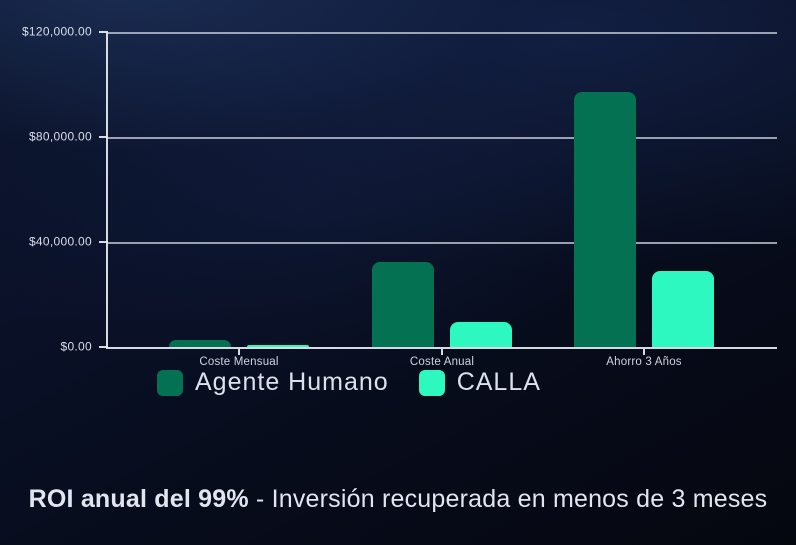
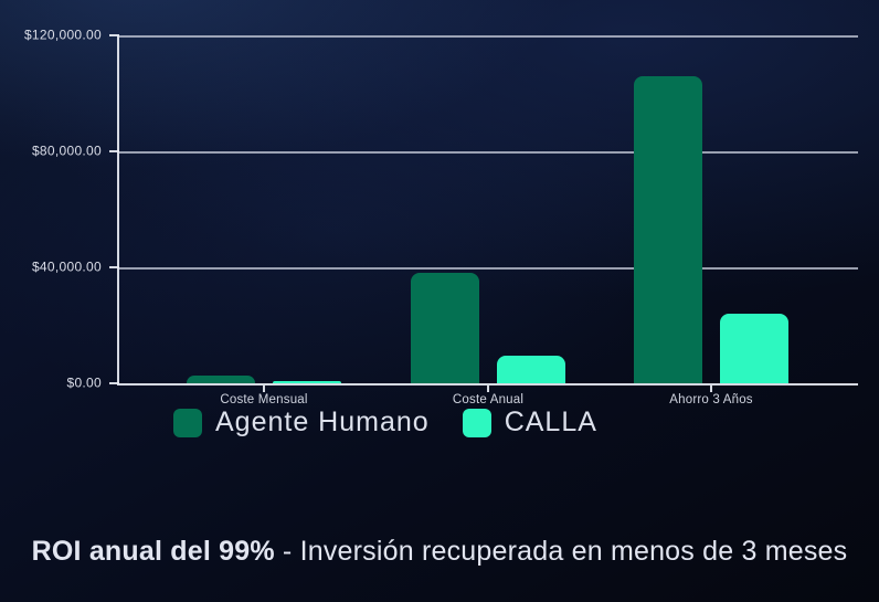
Agente Humano/Coste Anual: $32000 -> $38000
Agente Humano/Ahorro 3 Años: $97000 -> $106000
CALLA/Ahorro 3 Años: $29000 -> $24000
